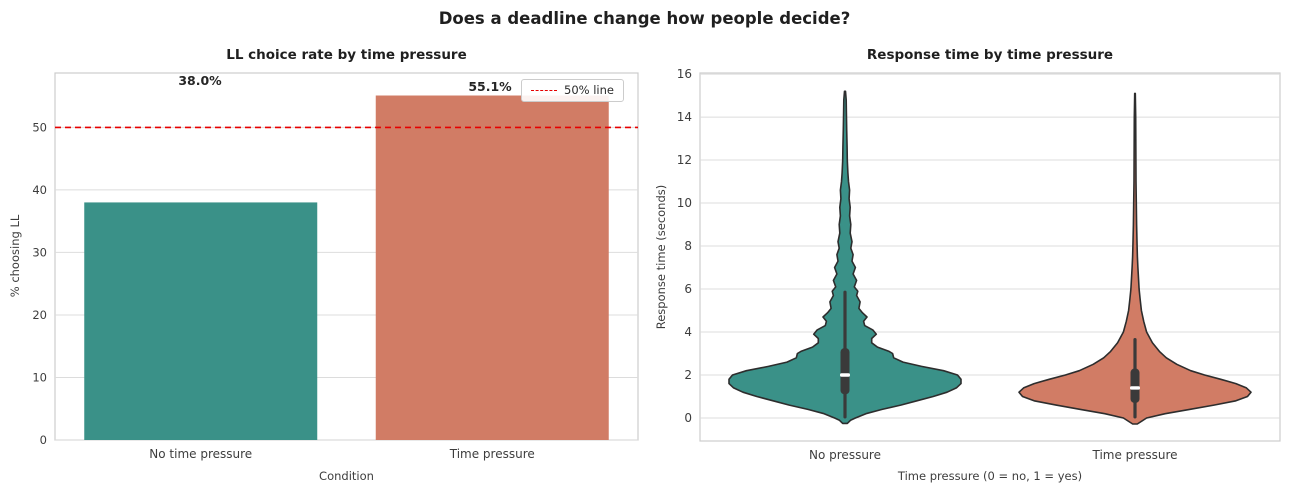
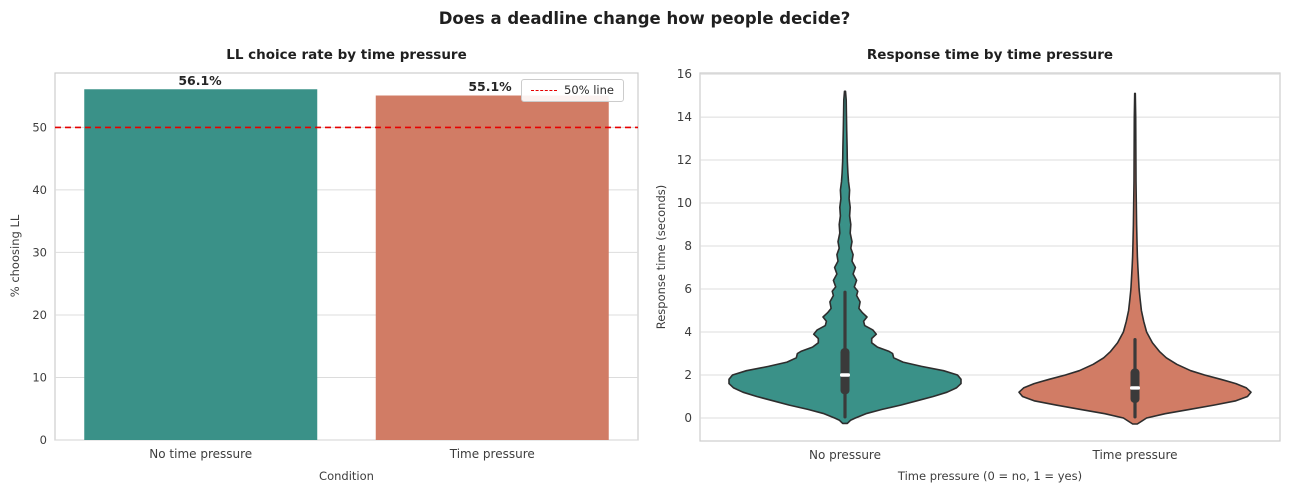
LL choice rate by time pressure/No time pressure: 38.0% -> 56.1%
